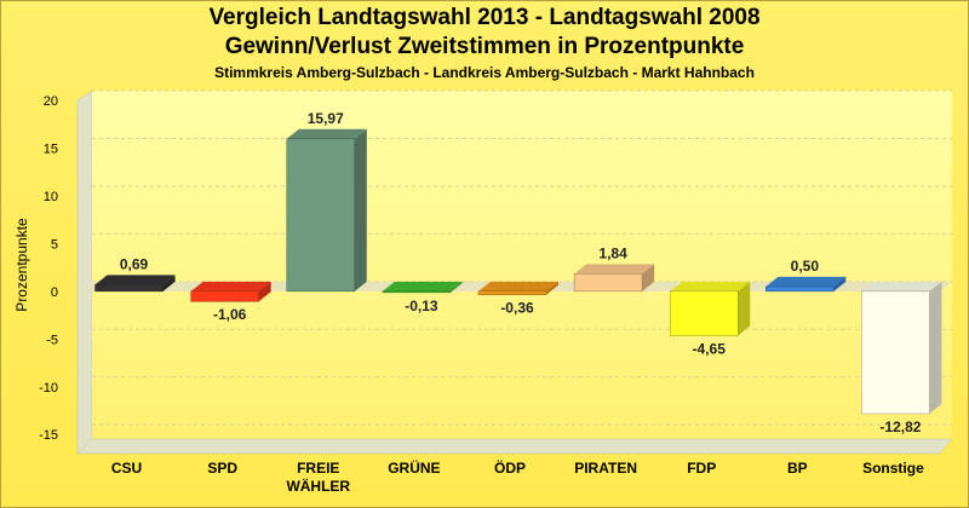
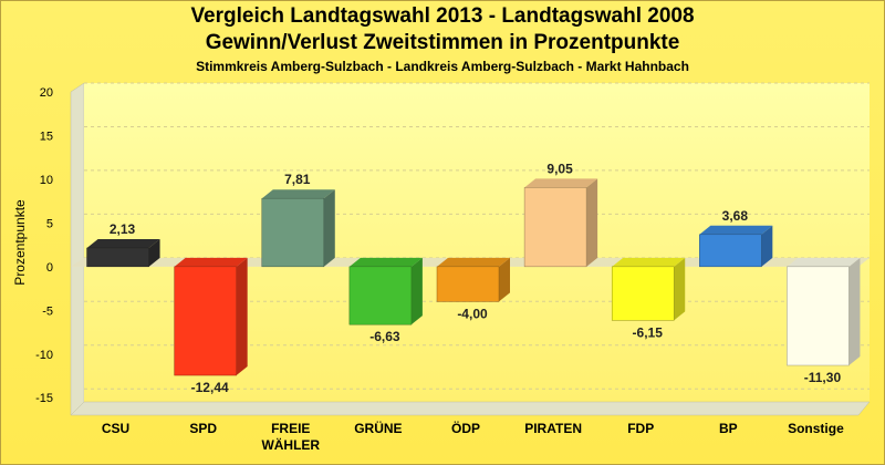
CSU: 0,69 -> 2,13
SPD: -1,06 -> -12,44
FREIE WÄHLER: 15,97 -> 7,81
GRÜNE: -0,13 -> -6,63
ÖDP: -0,36 -> -4,00
PIRATEN: 1,84 -> 9,05
FDP: -4,65 -> -6,15
BP: 0,50 -> 3,68
Sonstige: -12,82 -> -11,30
